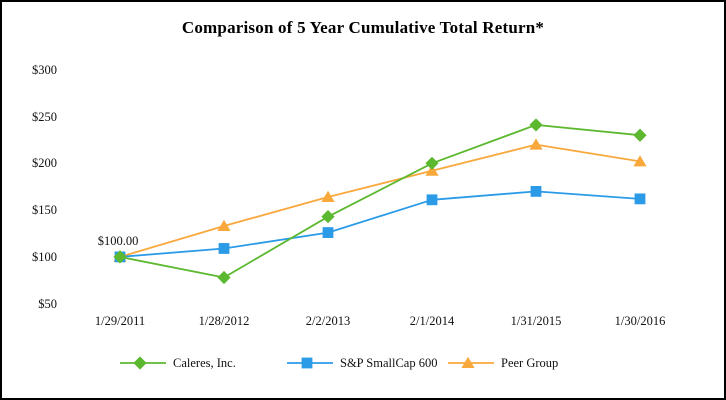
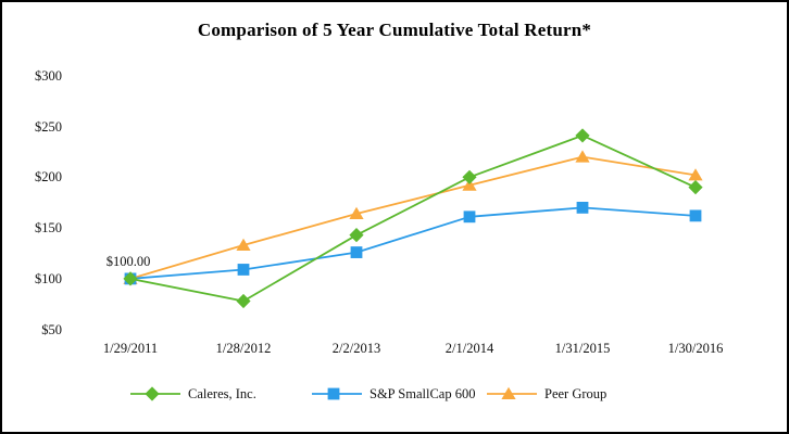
Caleres, Inc./1/30/2016: $230 -> $190
